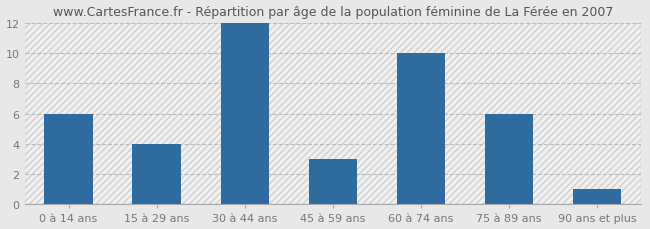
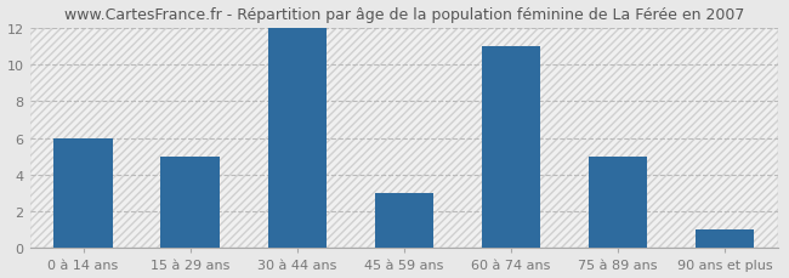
15 à 29 ans: 4 -> 5
60 à 74 ans: 10 -> 11
75 à 89 ans: 6 -> 5
